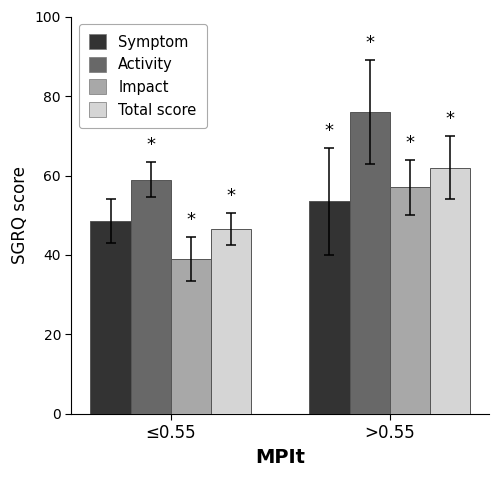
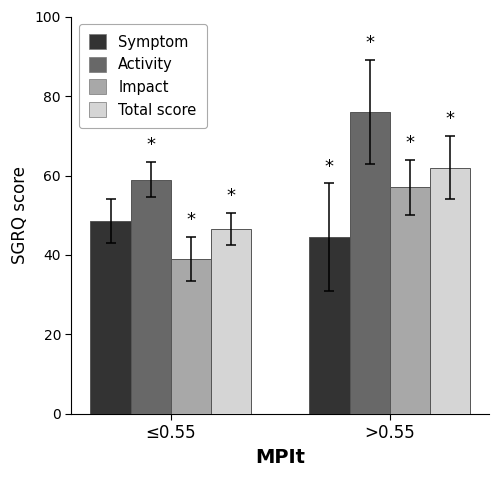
Symptom/>0.55: 53.5 -> 44.5
